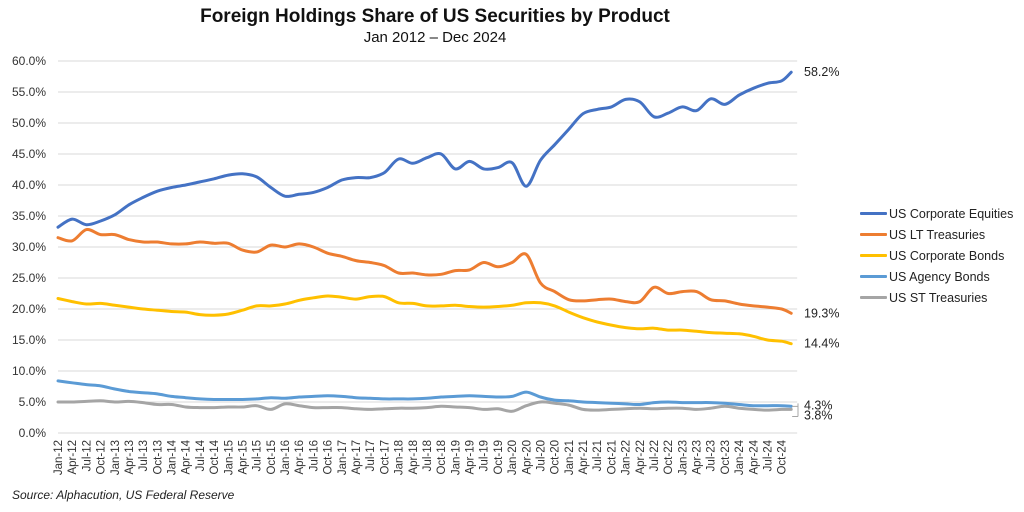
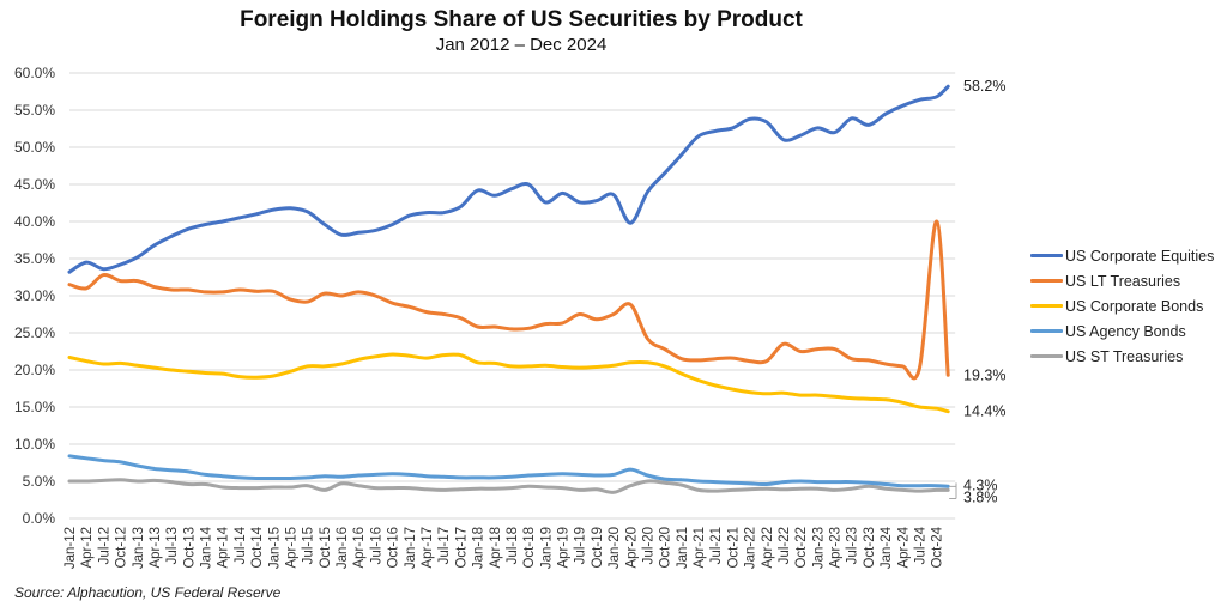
US LT Treasuries/Oct-24: 20% -> 40%
